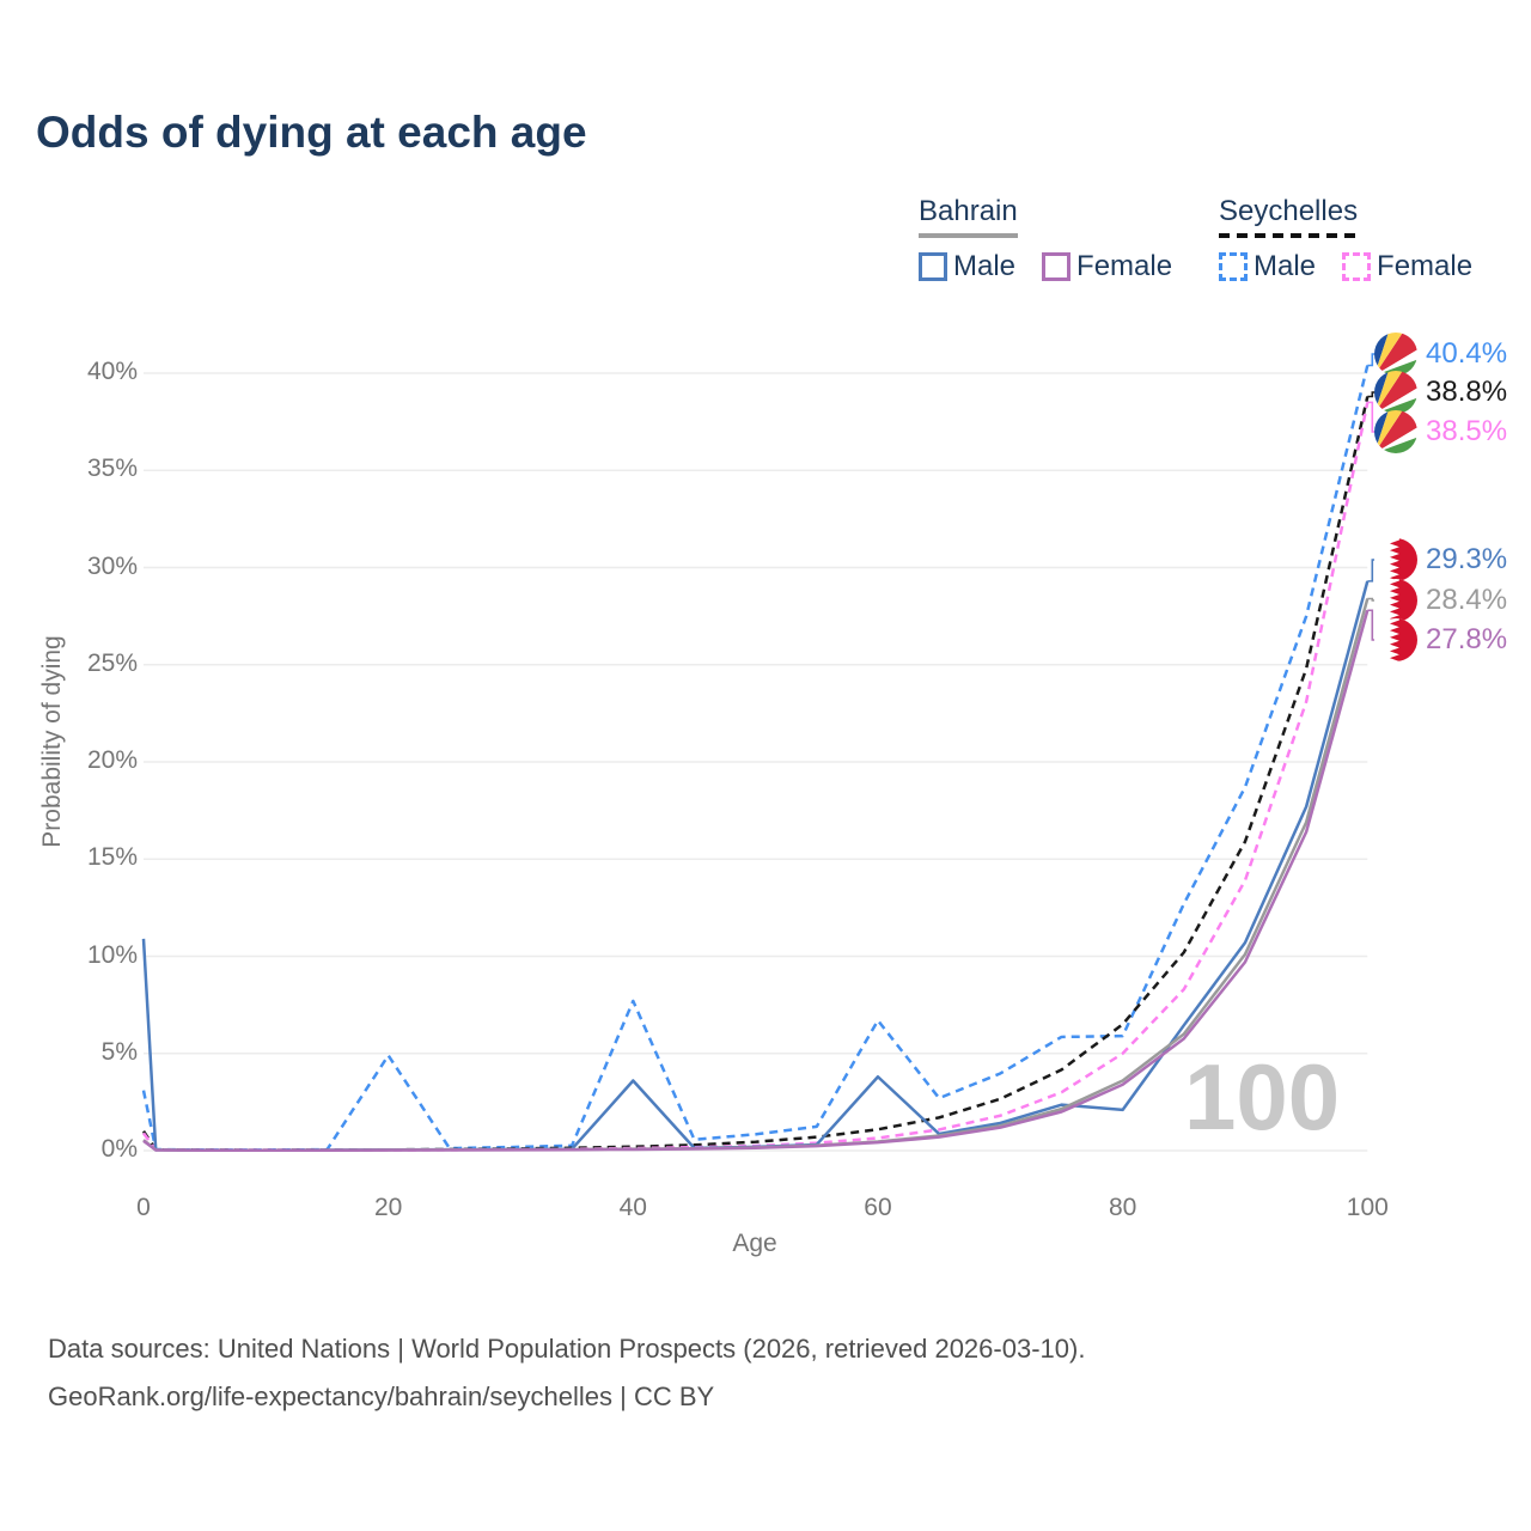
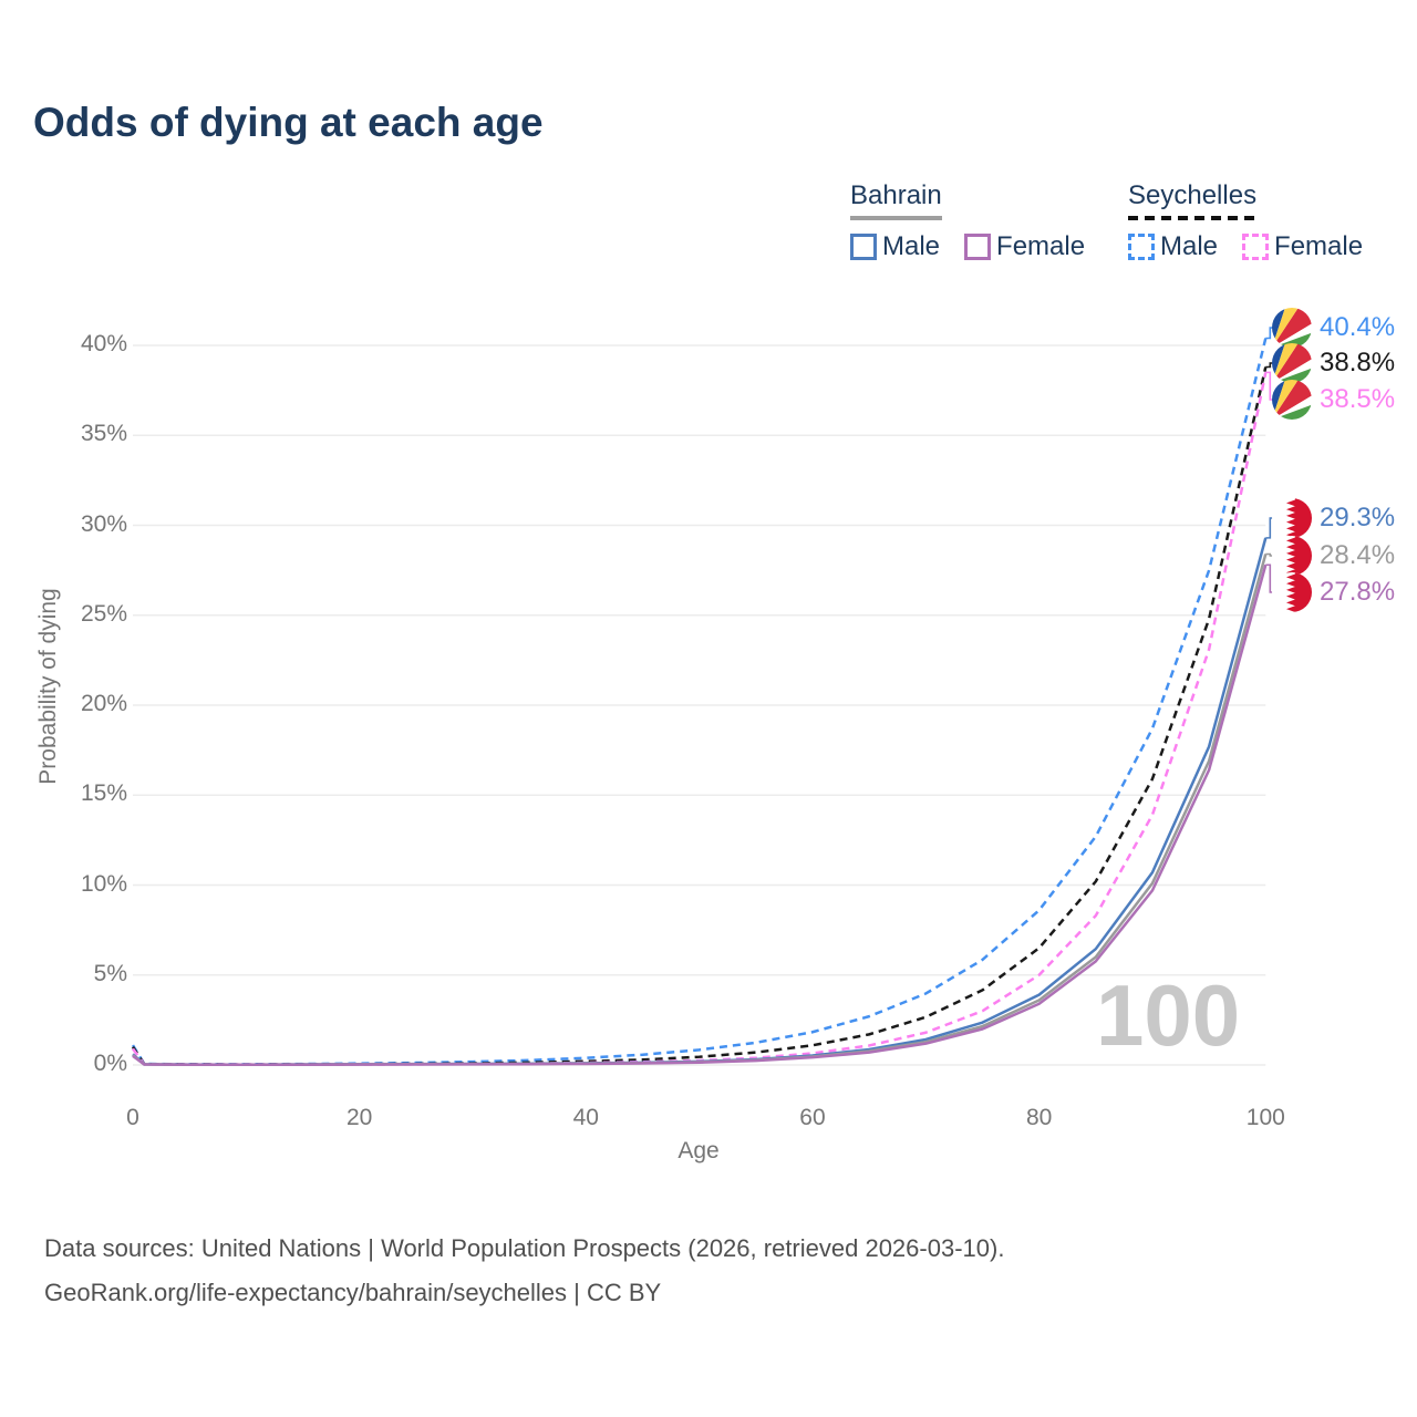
Seychelles Male/0: 3.1% -> 1.1%
Bahrain Male/0: 10.9% -> 0.6%
Seychelles Male/20: 4.9% -> 0.1%
Seychelles Male/40: 7.7% -> 0.4%
Bahrain Male/40: 3.6% -> 0.1%
Seychelles Male/60: 6.7% -> 1.8%
Bahrain Male/60: 3.8% -> 0.5%
Seychelles Male/80: 5.9% -> 8.6%
Bahrain Male/80: 2.1% -> 3.9%
